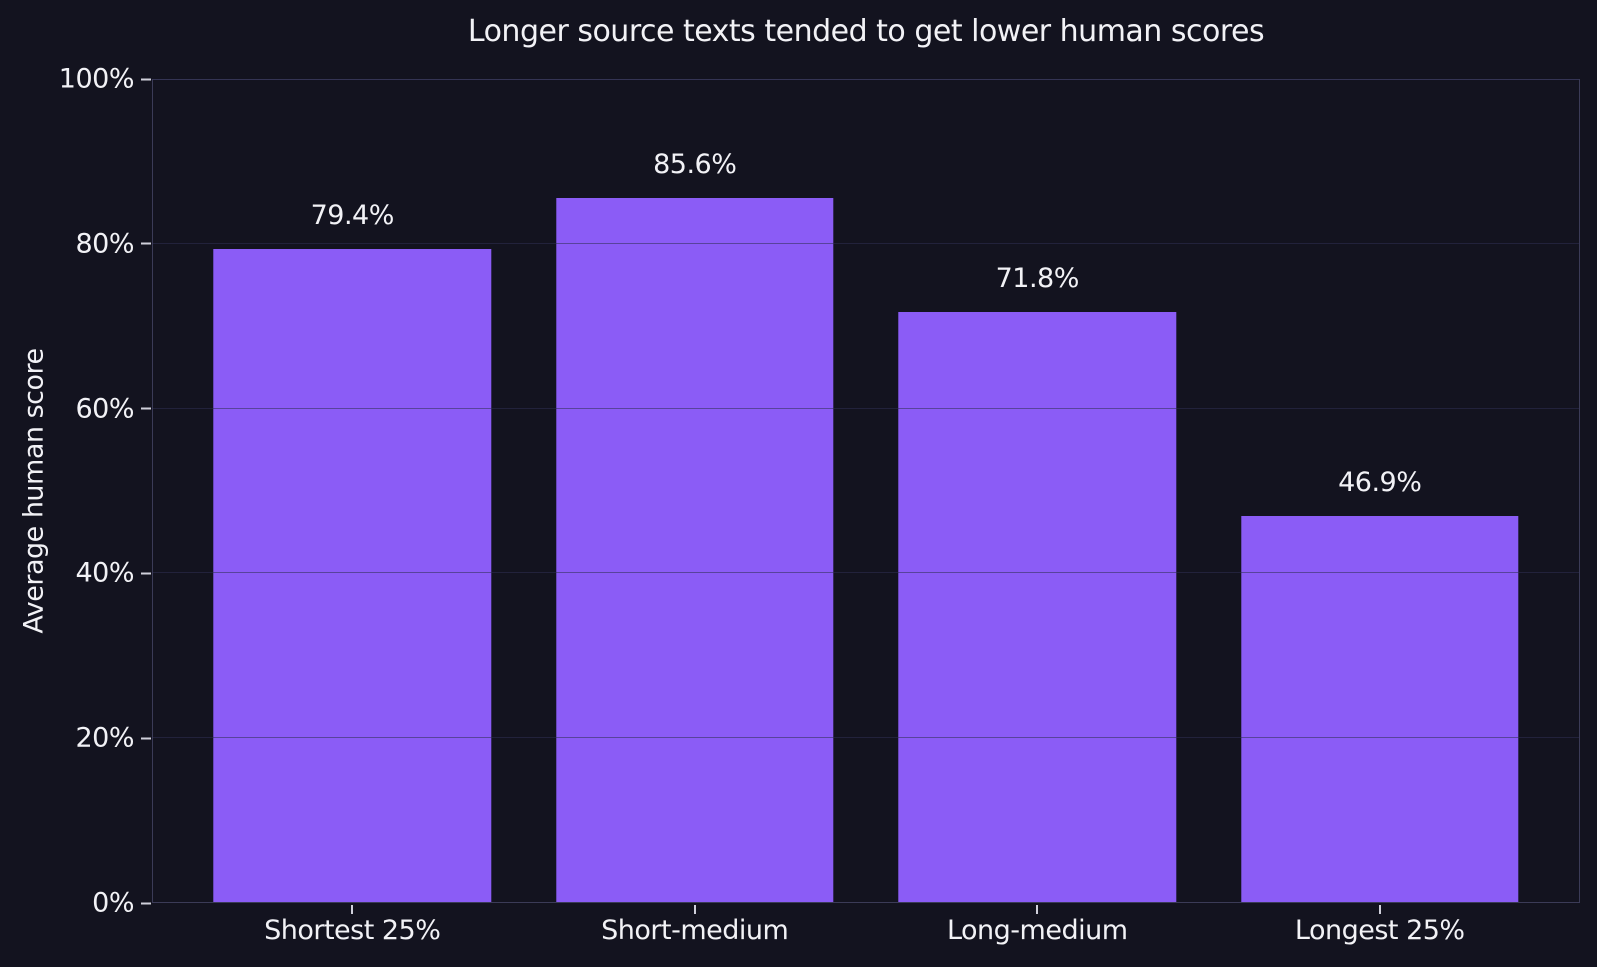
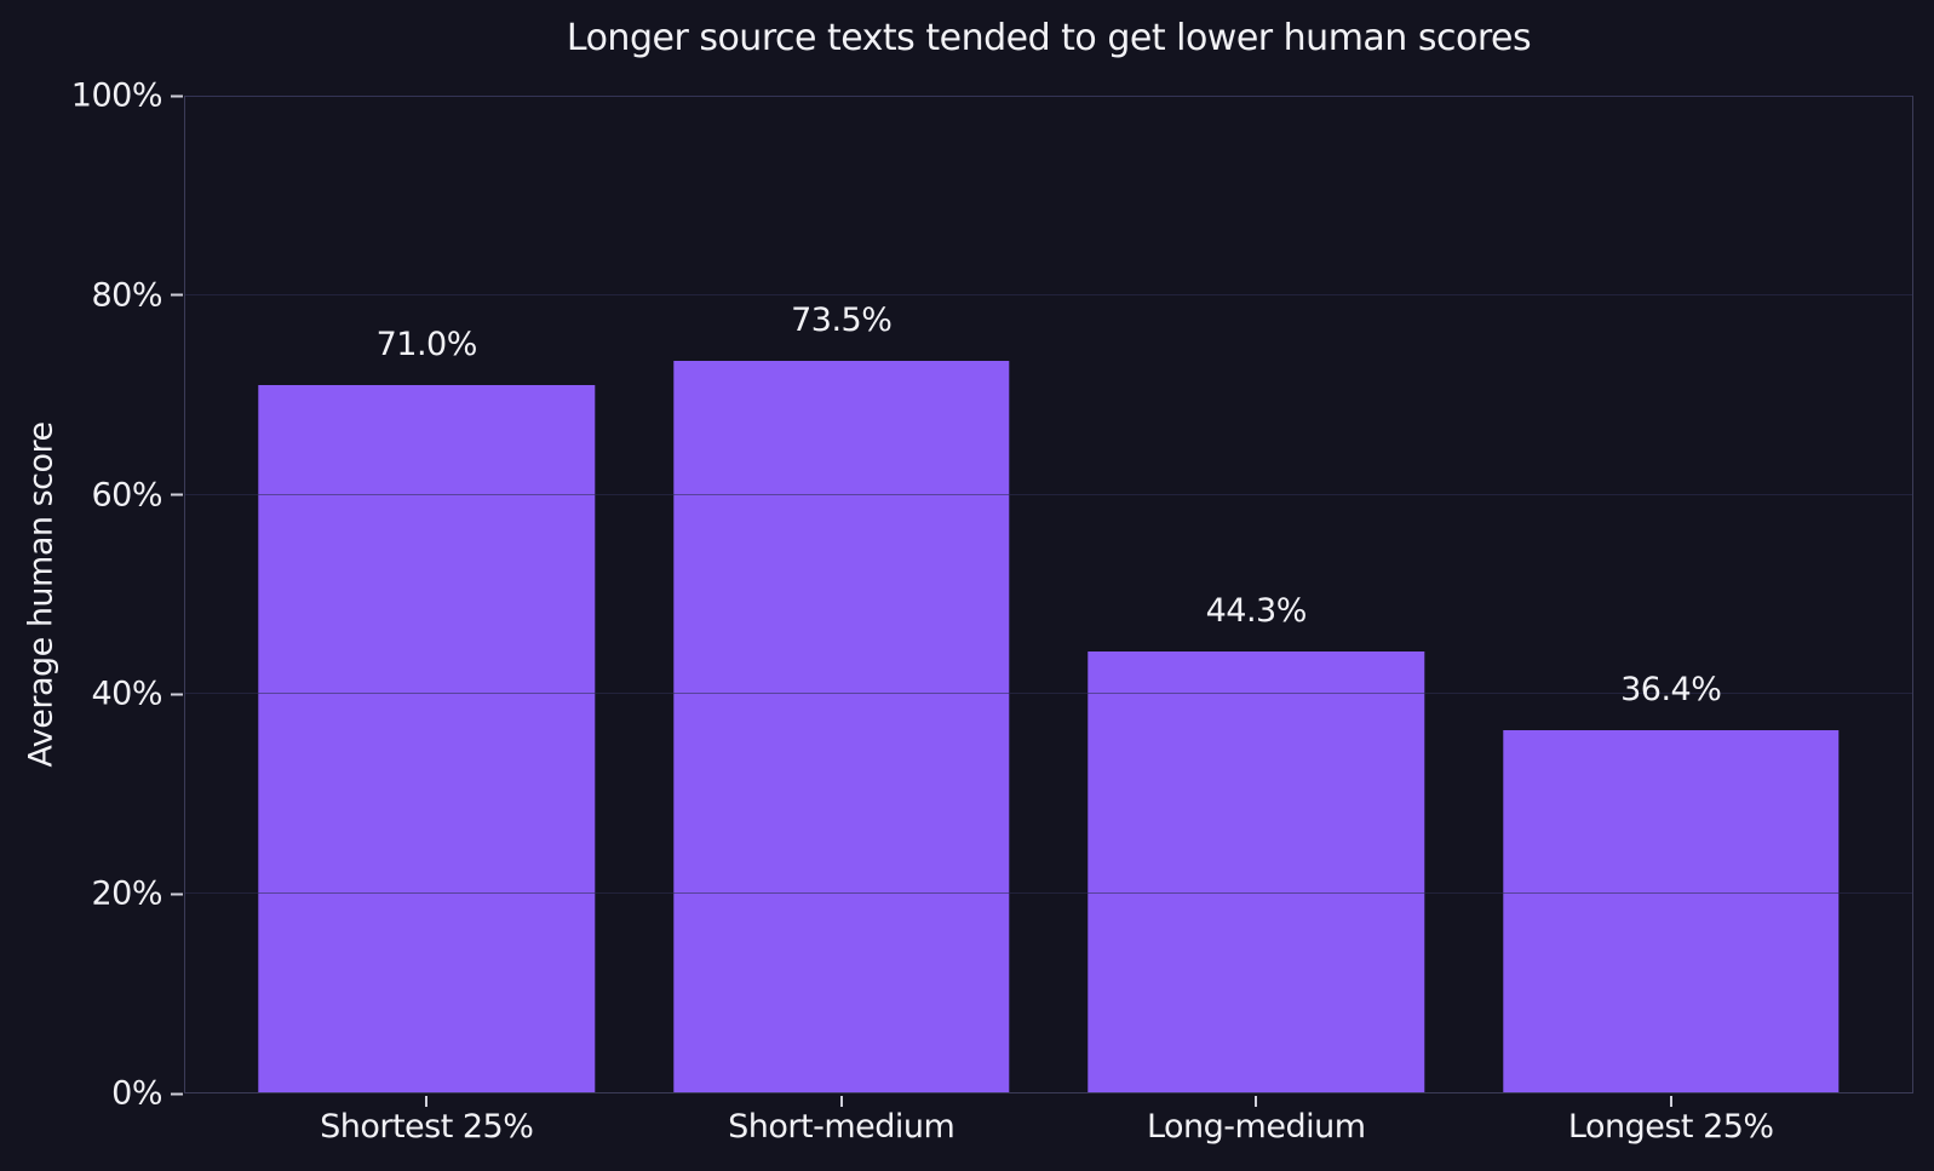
Shortest 25%: 79.4% -> 71.0%
Short-medium: 85.6% -> 73.5%
Long-medium: 71.8% -> 44.3%
Longest 25%: 46.9% -> 36.4%
